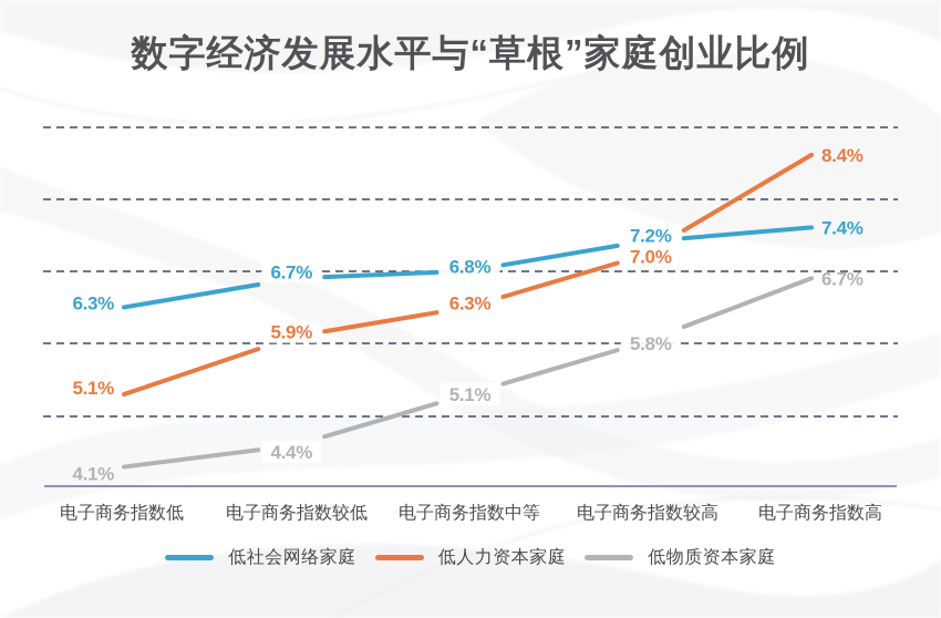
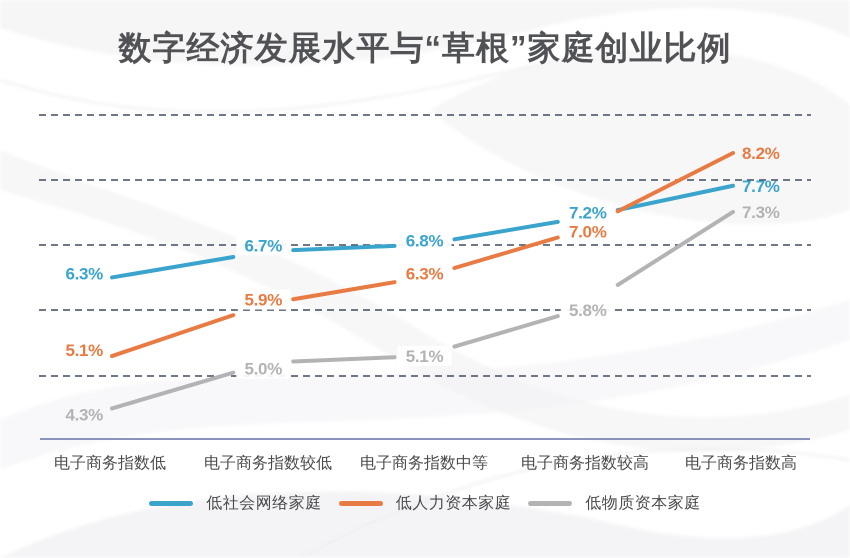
低物质资本家庭/电子商务指数低: 4.1% -> 4.3%
低物质资本家庭/电子商务指数较低: 4.4% -> 5.0%
低社会网络家庭/电子商务指数高: 7.4% -> 7.7%
低人力资本家庭/电子商务指数高: 8.4% -> 8.2%
低物质资本家庭/电子商务指数高: 6.7% -> 7.3%
